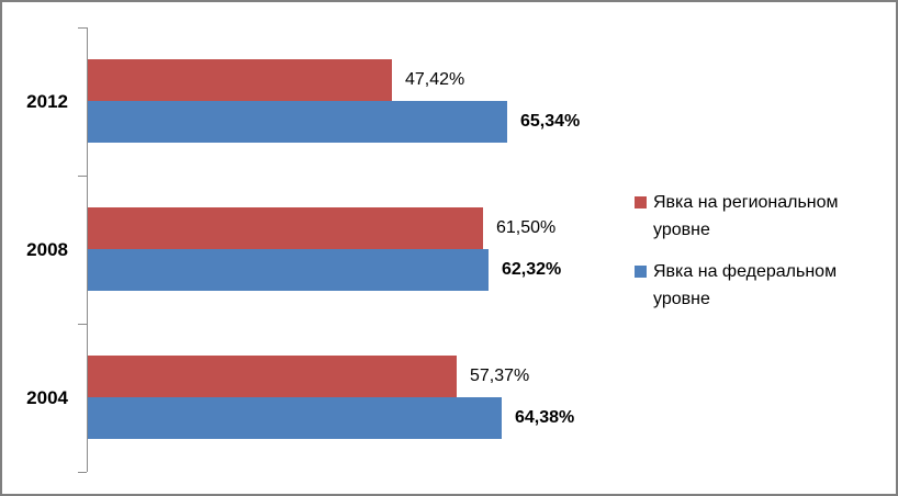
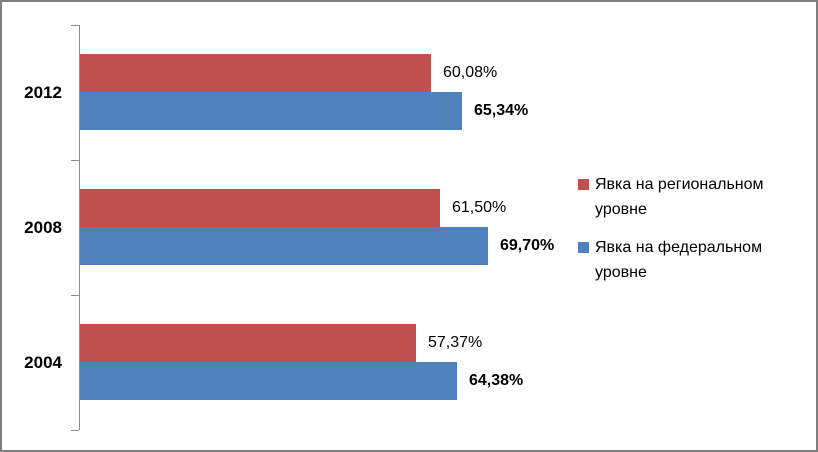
Явка на региональном уровне/2012: 47,42% -> 60,08%
Явка на федеральном уровне/2008: 62,32% -> 69,70%
